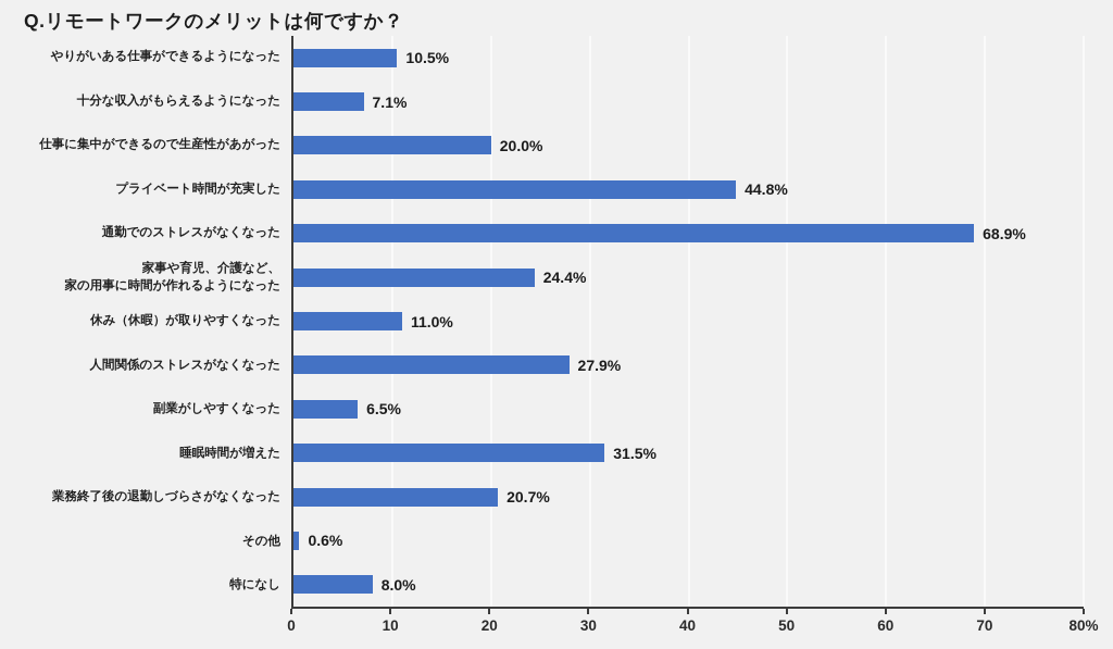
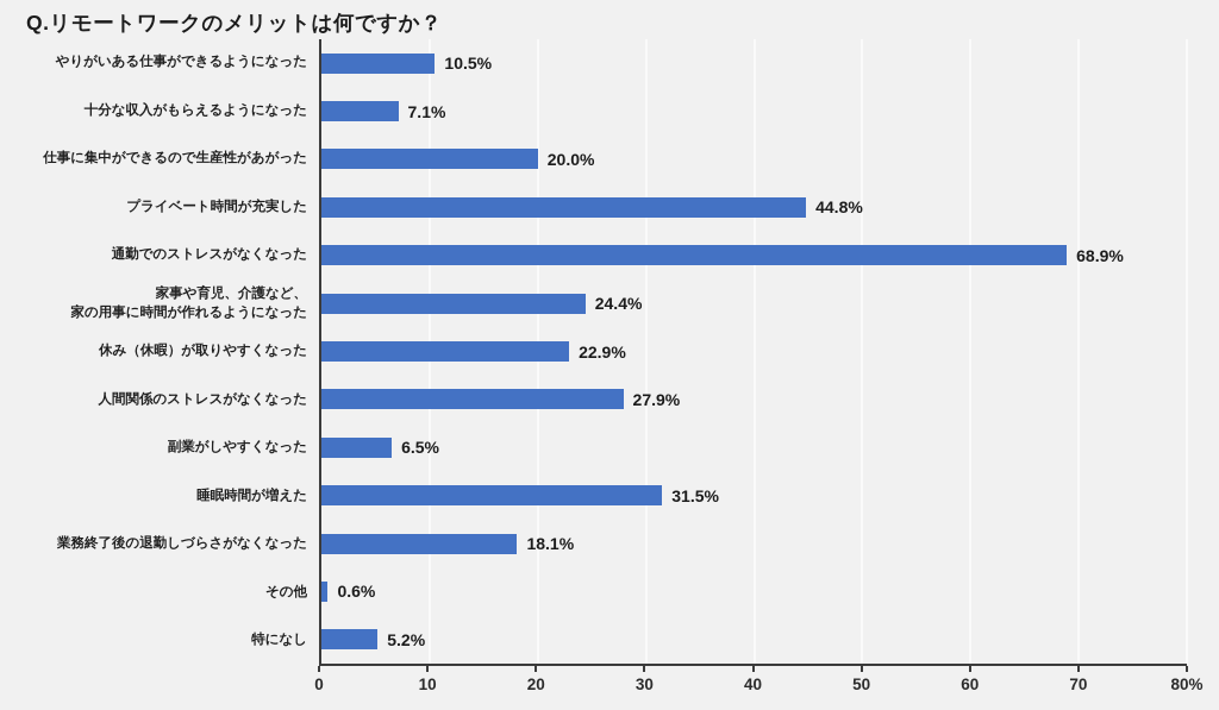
休み（休暇）が取りやすくなった: 11.0% -> 22.9%
業務終了後の退勤しづらさがなくなった: 20.7% -> 18.1%
特になし: 8.0% -> 5.2%
